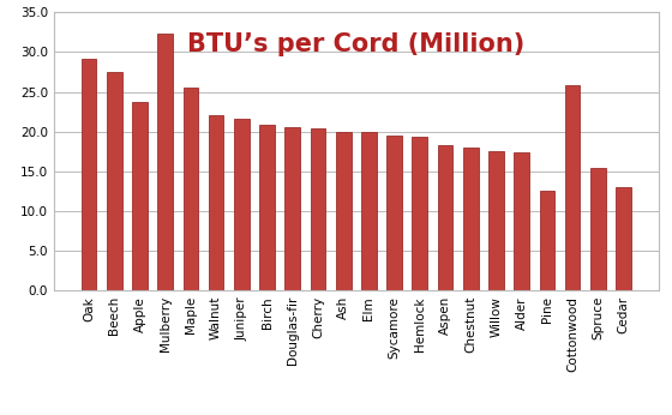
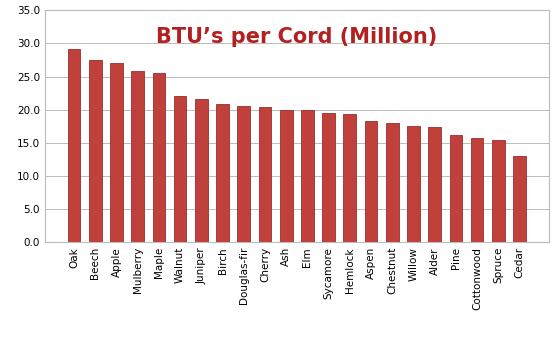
Apple: 23.8 -> 27.0
Mulberry: 32.4 -> 25.8
Pine: 12.6 -> 16.2
Cottonwood: 25.8 -> 15.8
